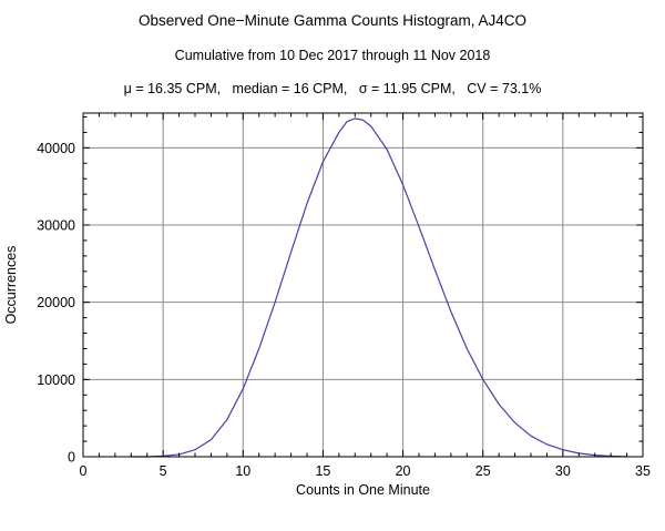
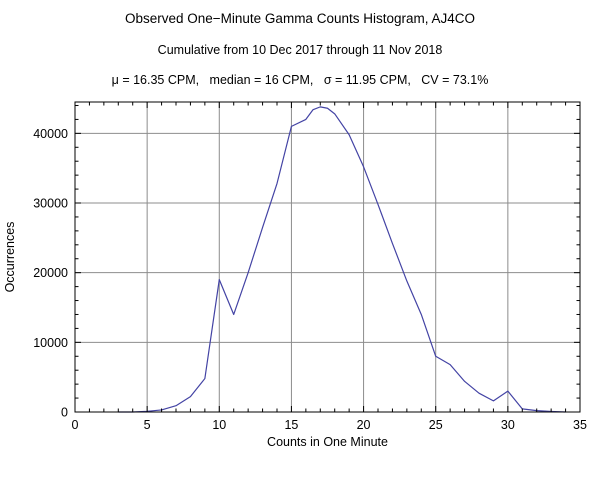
10: 9000 -> 19000
15: 38000 -> 41000
25: 10000 -> 8000
30: 1000 -> 3000
